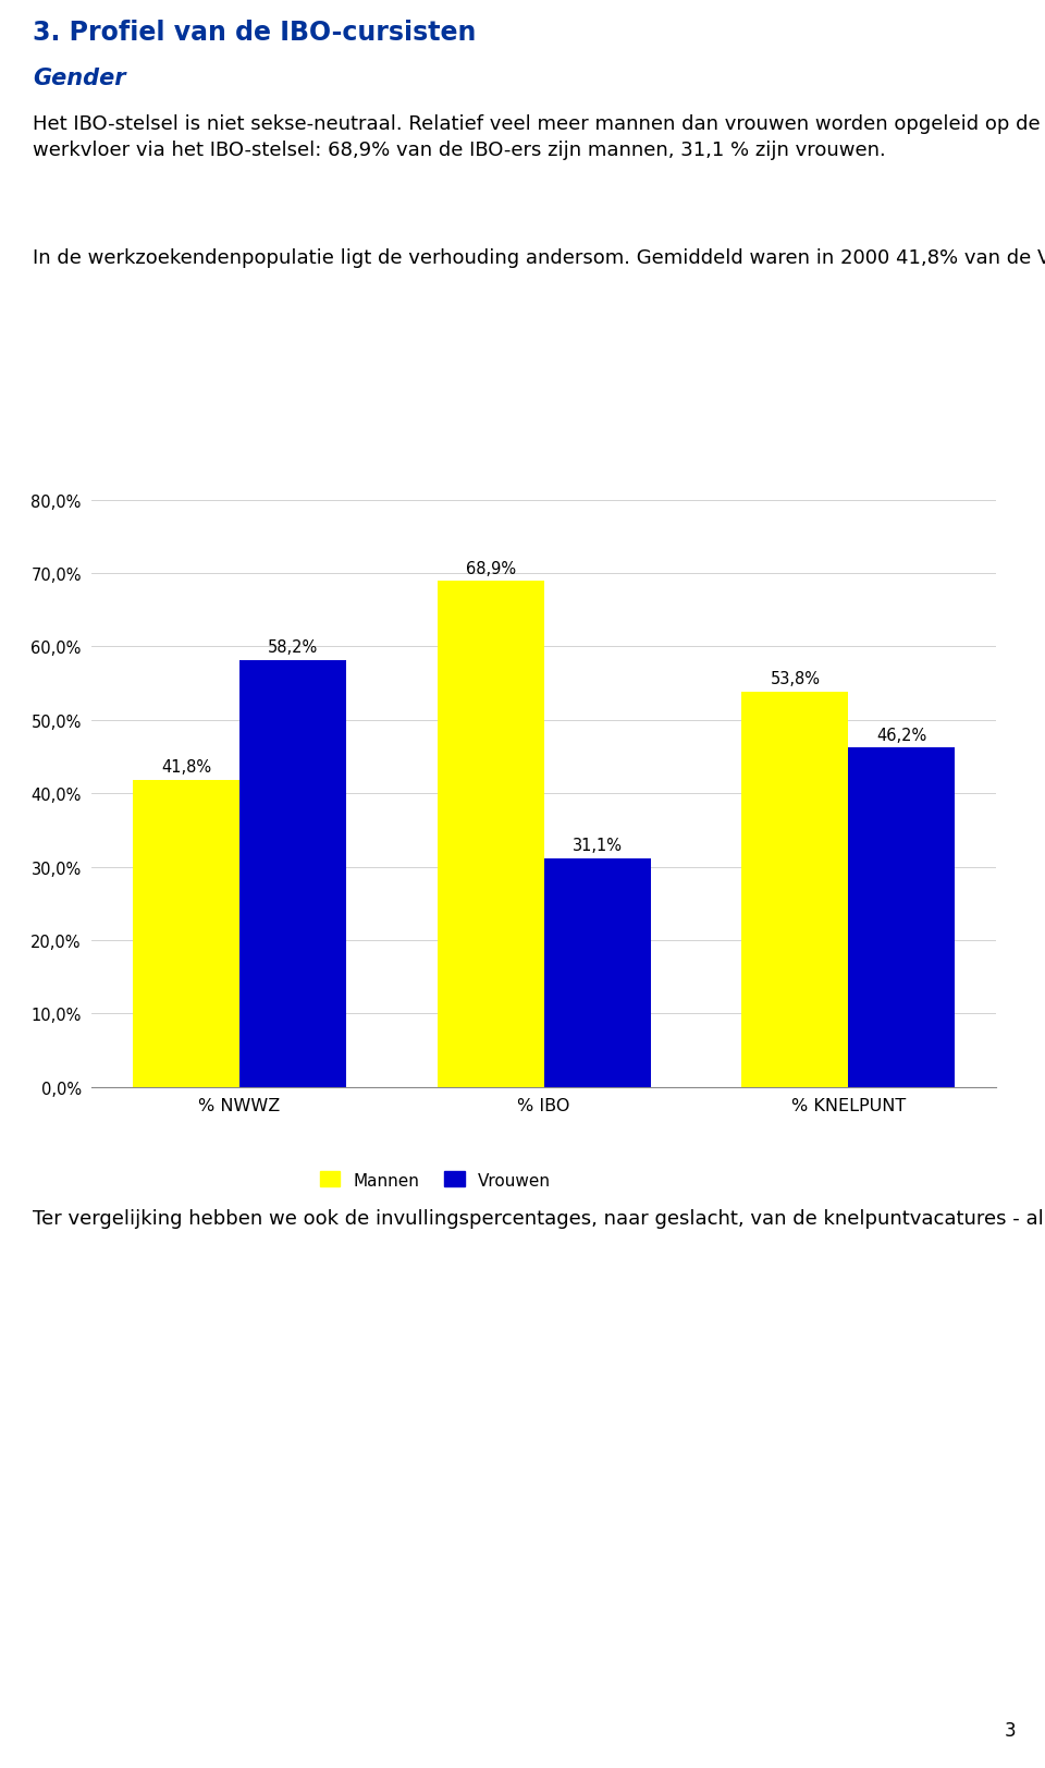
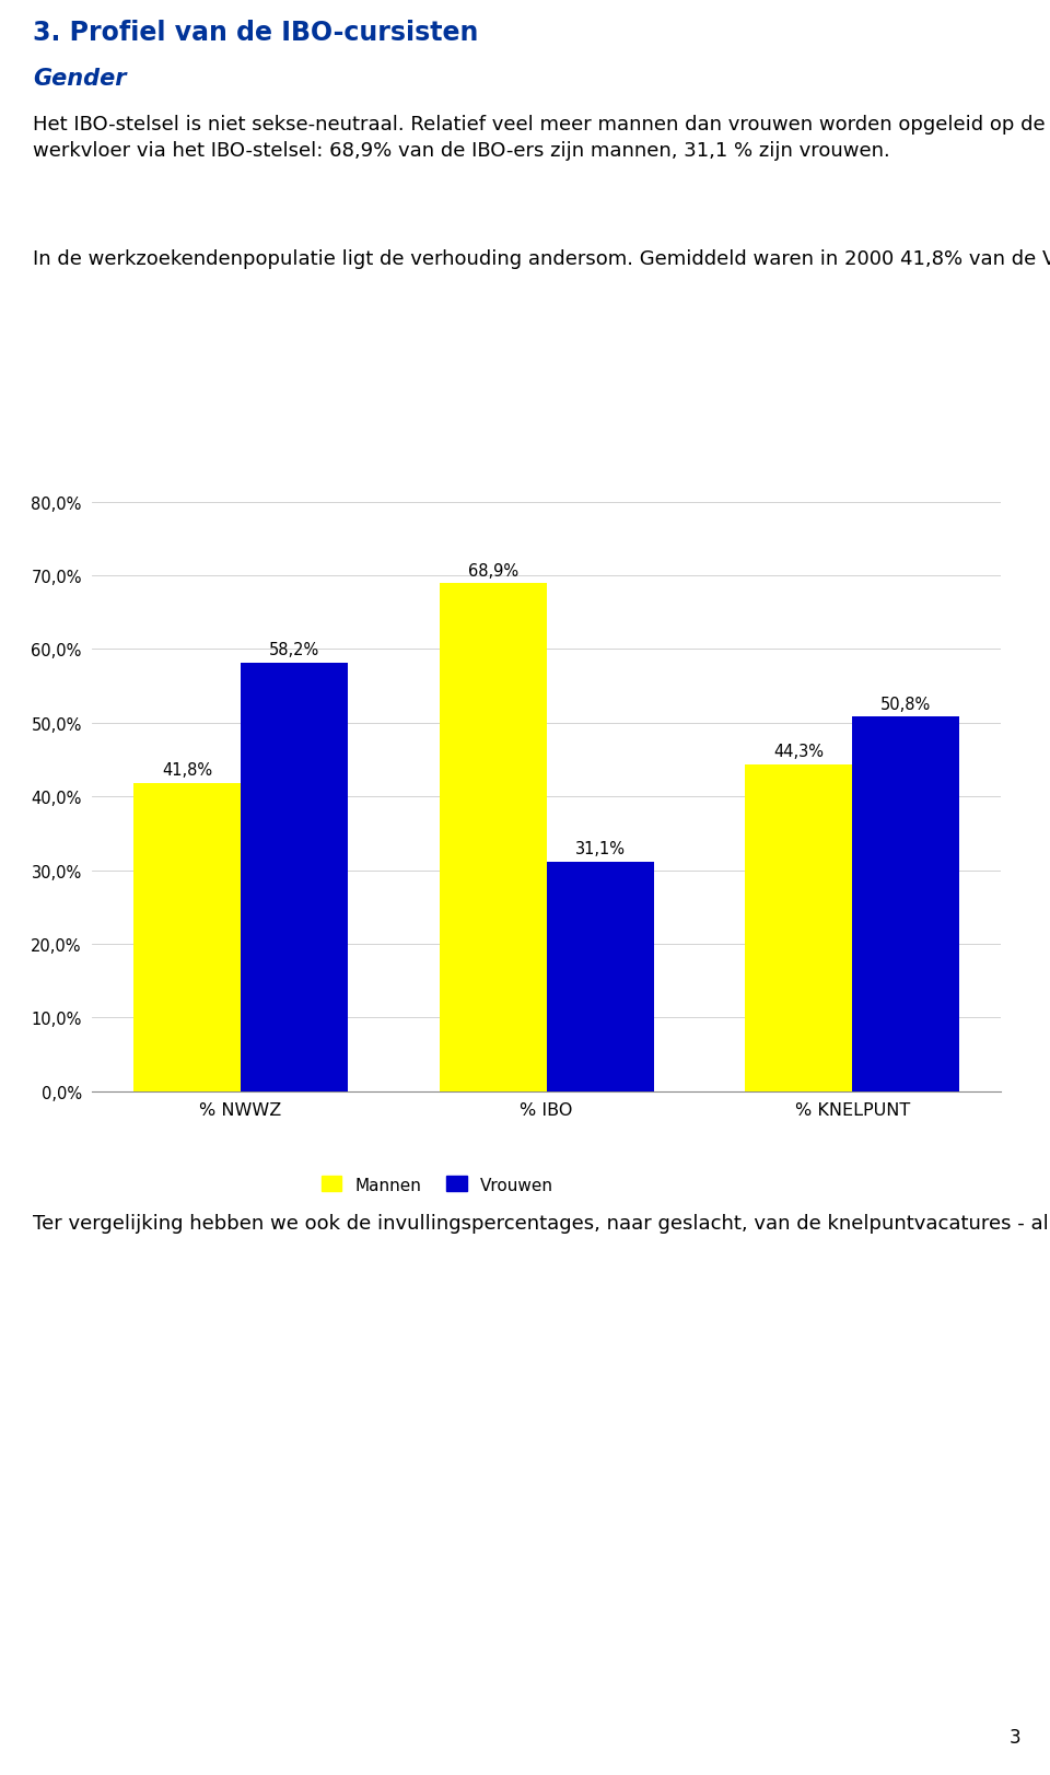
Mannen/% KNELPUNT: 53,8% -> 44,3%
Vrouwen/% KNELPUNT: 46,2% -> 50,8%
